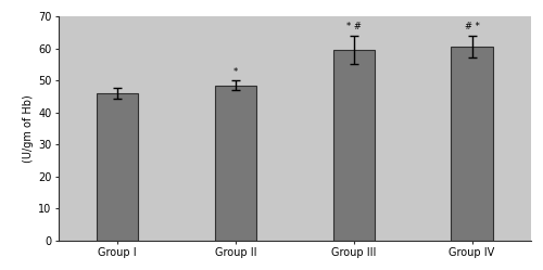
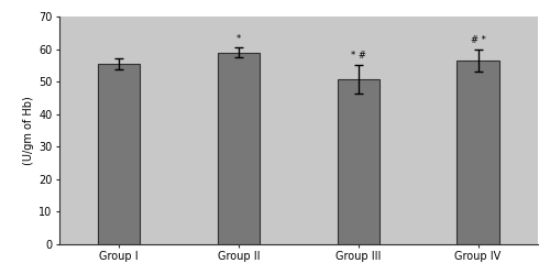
Group I: 46.0 -> 55.5
Group II: 48.5 -> 59.0
Group III: 59.5 -> 50.7
Group IV: 60.5 -> 56.5
